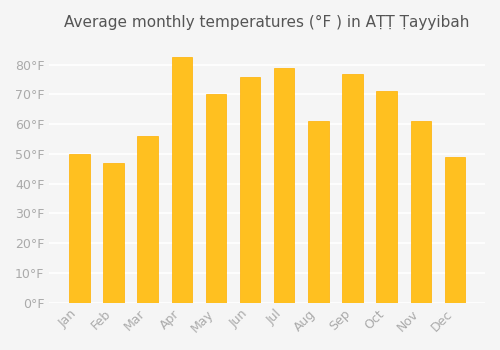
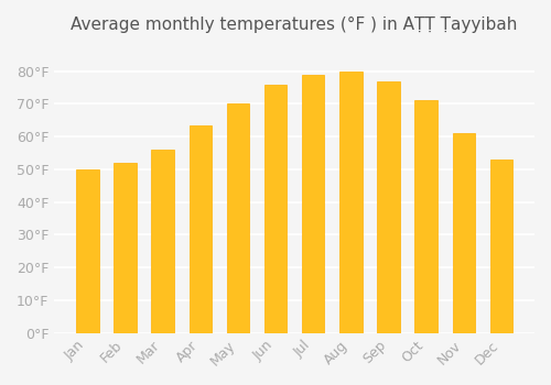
Feb: 47.0°F -> 52.0°F
Apr: 82.5°F -> 63.5°F
Aug: 61.0°F -> 80.0°F
Dec: 49.0°F -> 53.0°F
